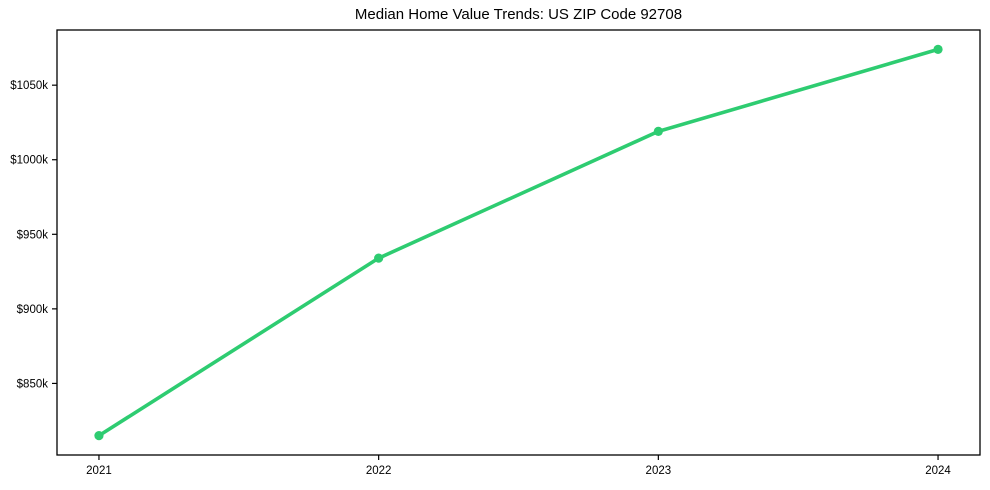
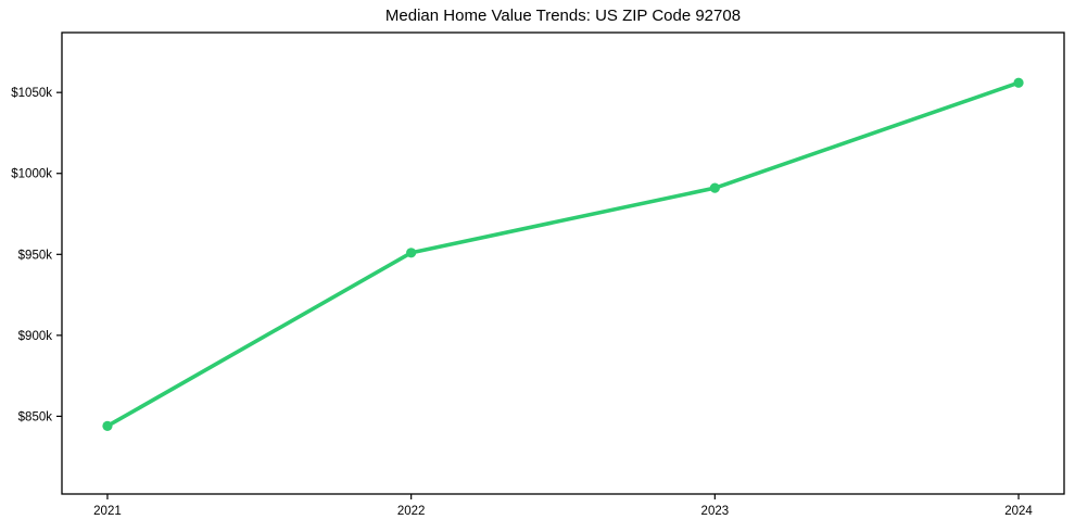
2021: $815k -> $844k
2022: $934k -> $951k
2023: $1019k -> $991k
2024: $1074k -> $1056k
